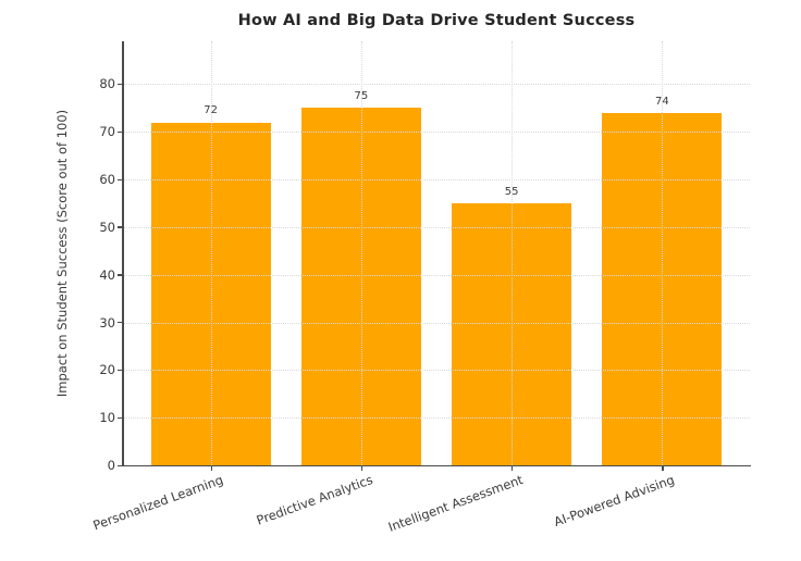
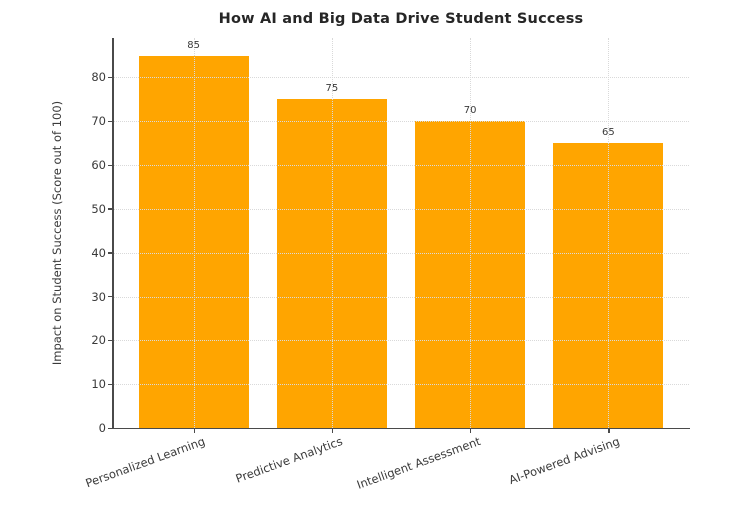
Personalized Learning: 72 -> 85
Intelligent Assessment: 55 -> 70
AI-Powered Advising: 74 -> 65
